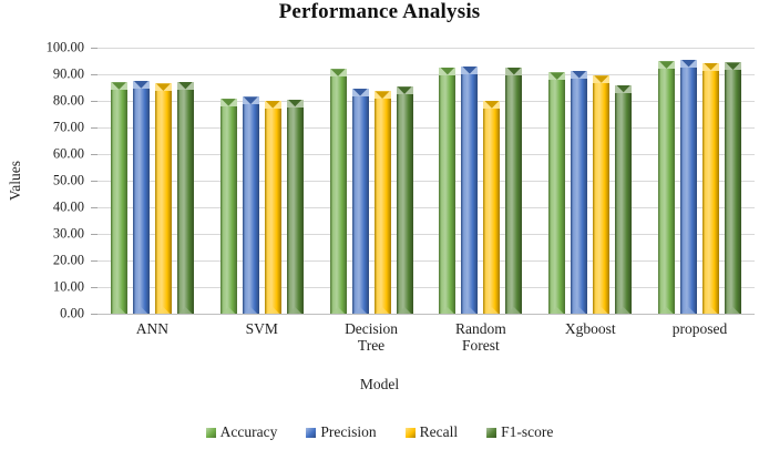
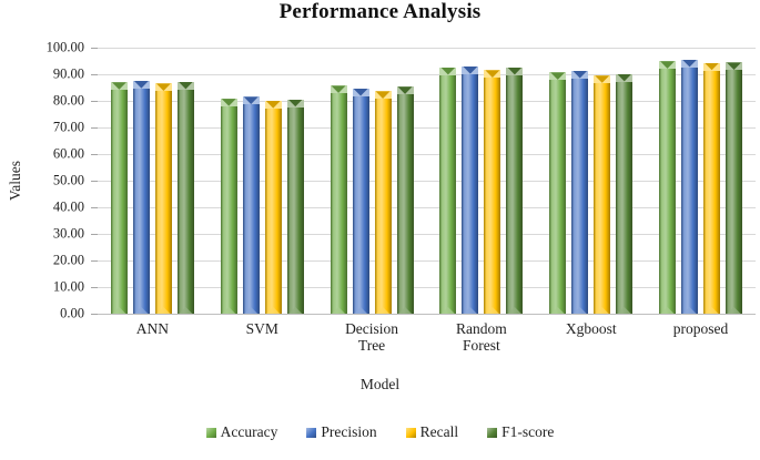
Accuracy/Decision Tree: 92 -> 86
Recall/Random Forest: 80 -> 92
F1-score/Xgboost: 86 -> 90
